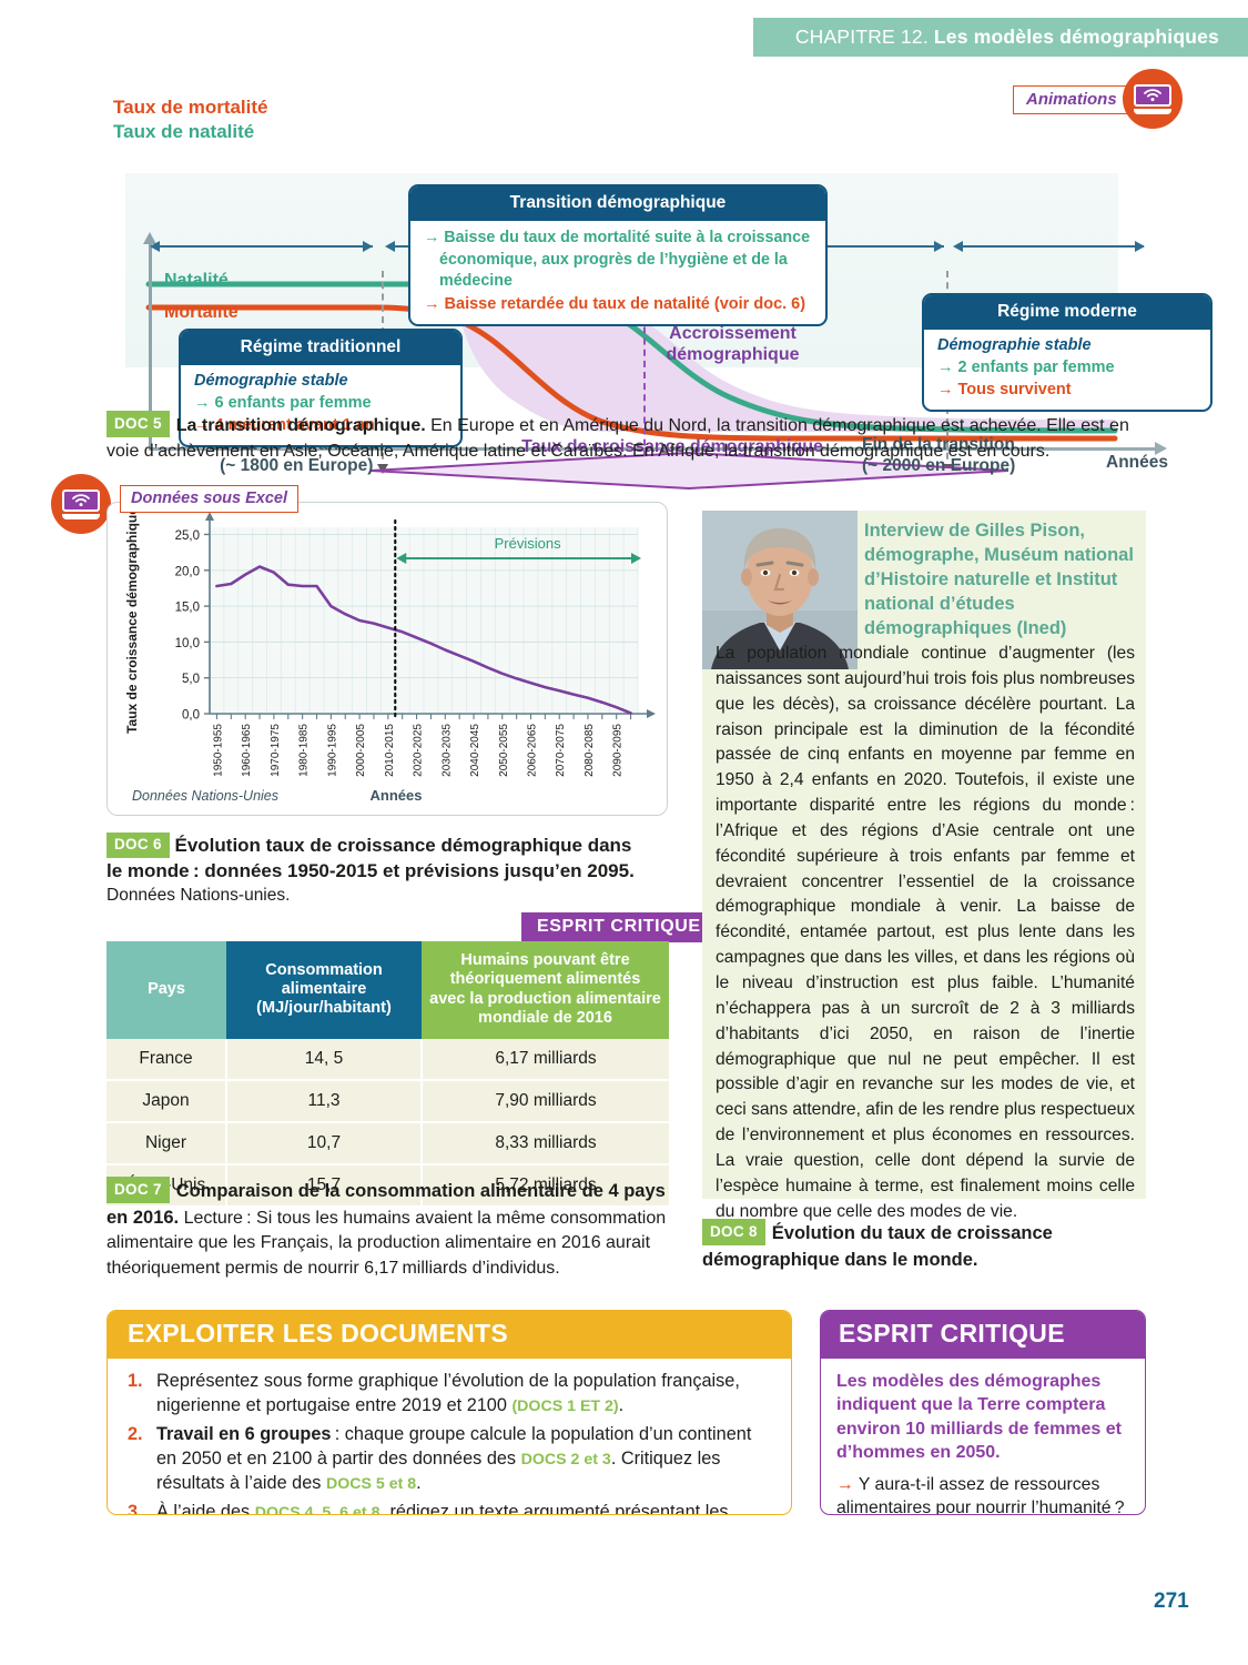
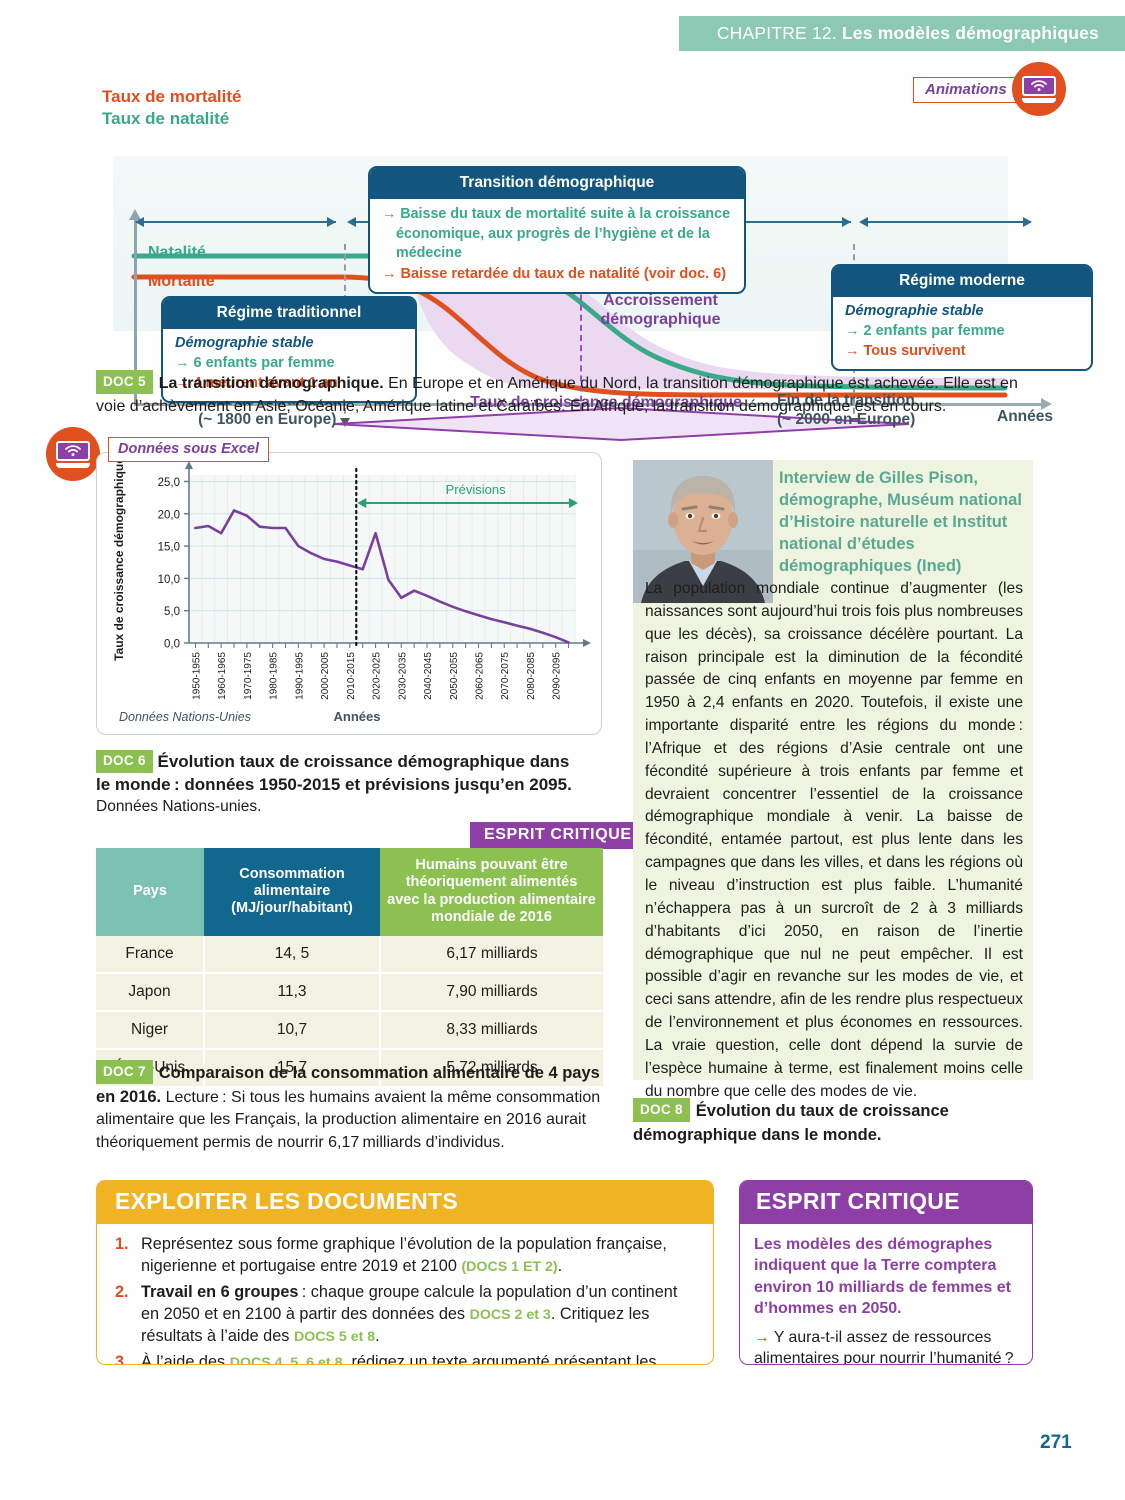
1960-1965: 19 -> 17
2020-2025: 11 -> 17
2030-2035: 9 -> 7
